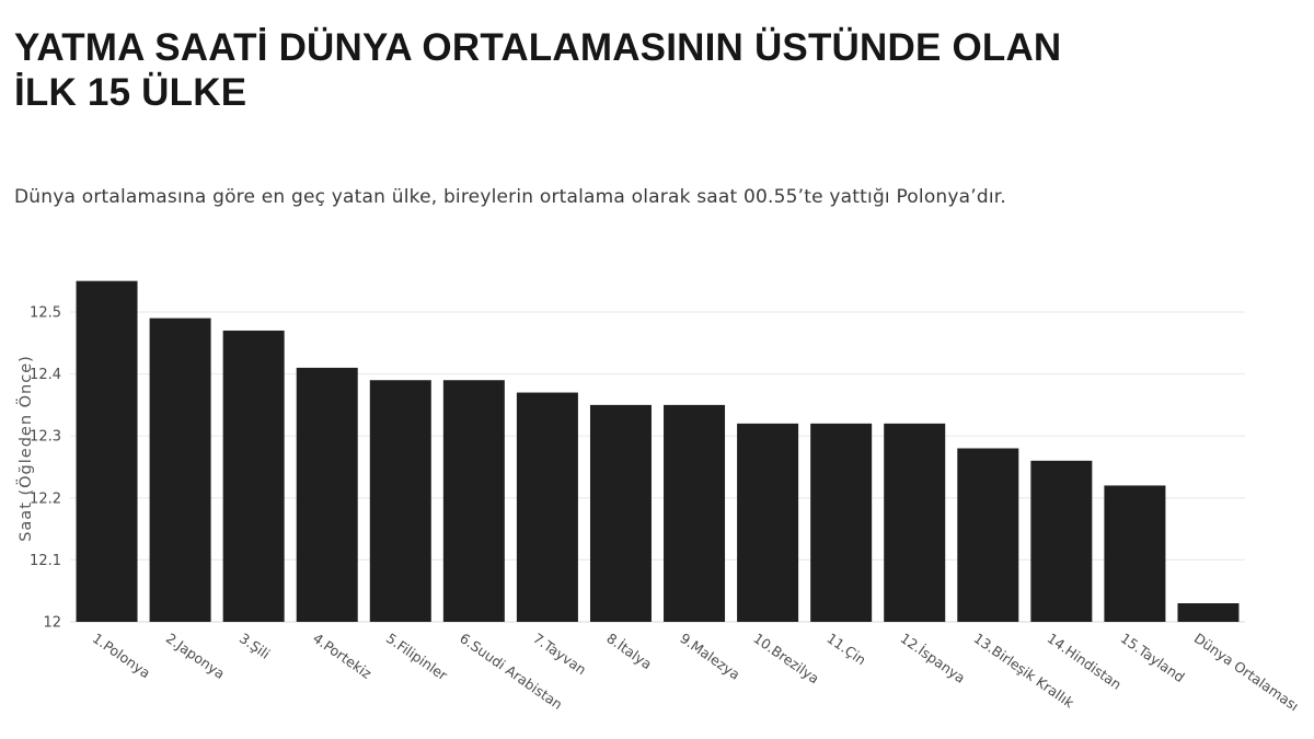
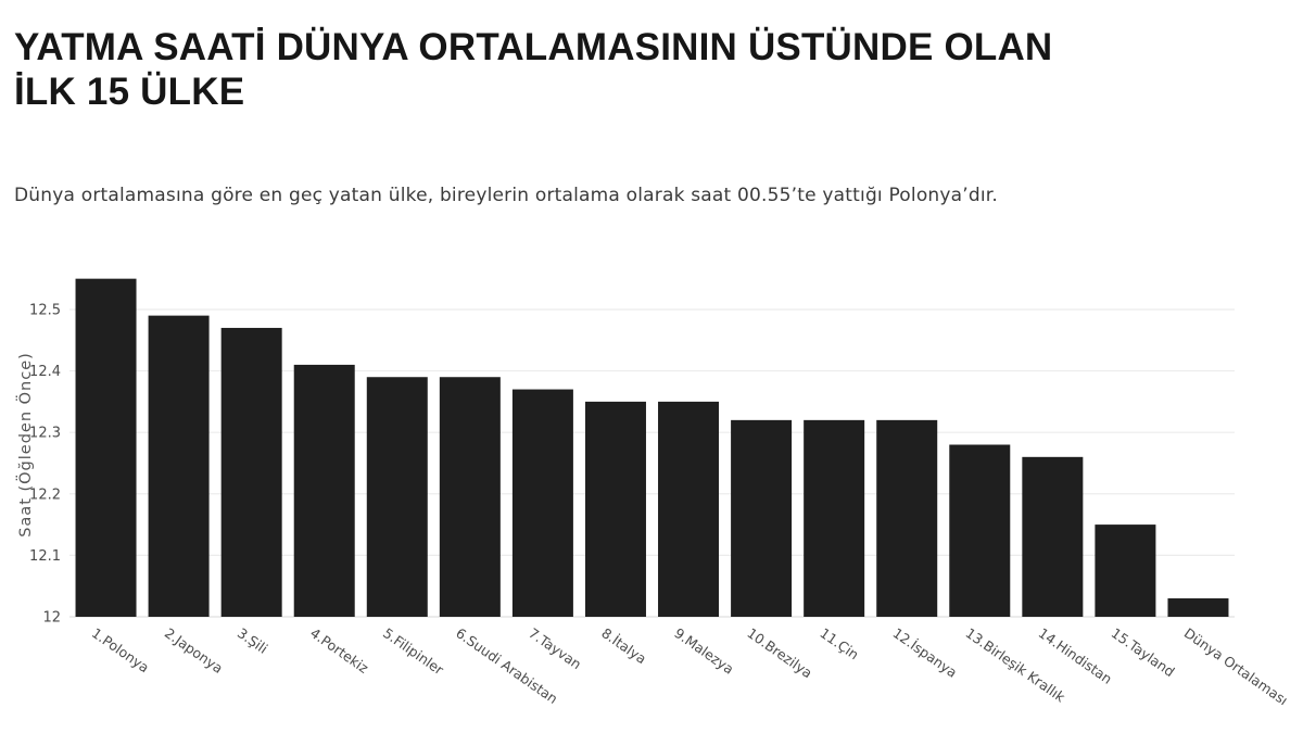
15.Tayland: 12.22 -> 12.15
